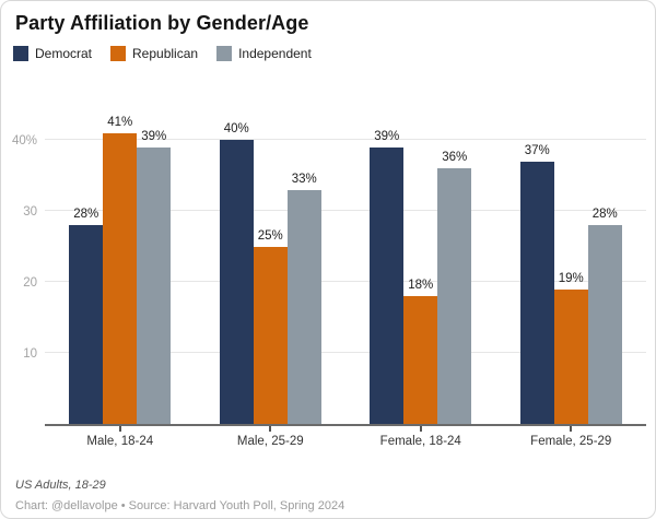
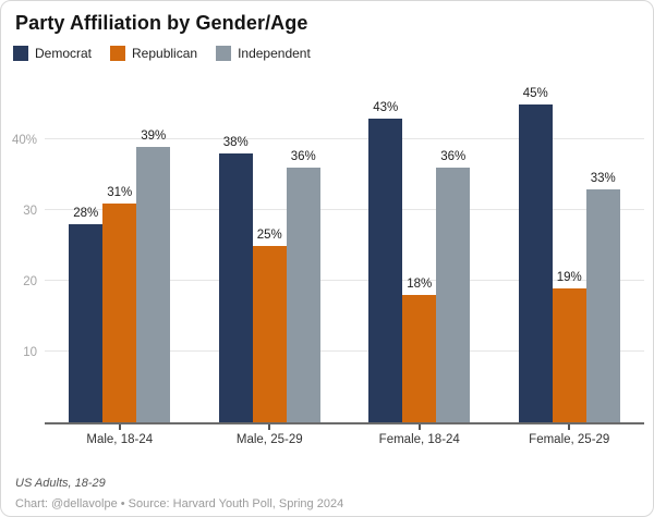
Republican/Male, 18-24: 41% -> 31%
Democrat/Male, 25-29: 40% -> 38%
Independent/Male, 25-29: 33% -> 36%
Democrat/Female, 18-24: 39% -> 43%
Democrat/Female, 25-29: 37% -> 45%
Independent/Female, 25-29: 28% -> 33%
